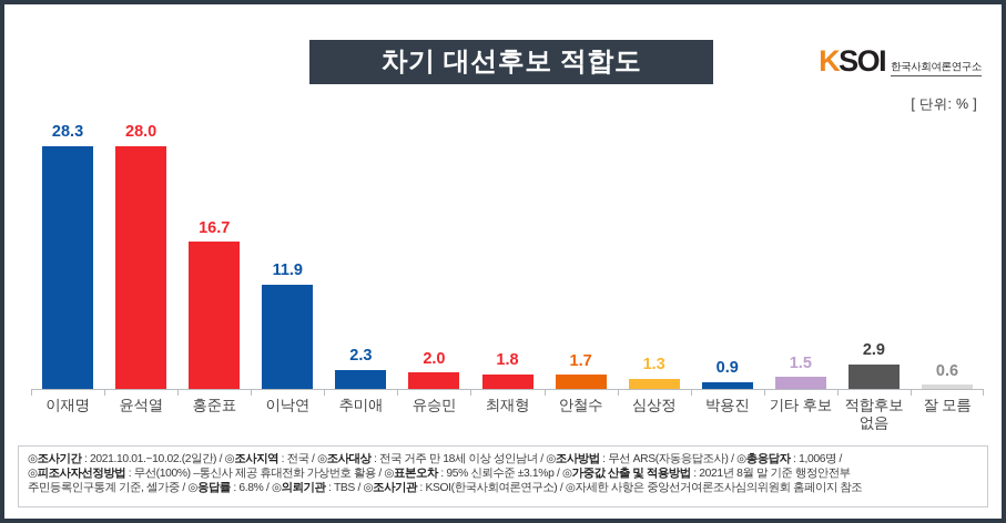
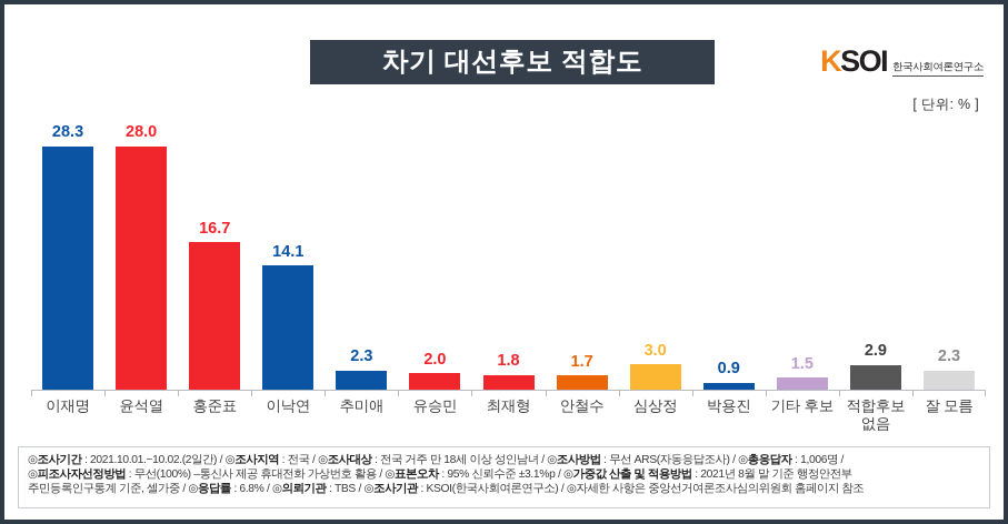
이낙연: 11.9 -> 14.1
심상정: 1.3 -> 3.0
잘 모름: 0.6 -> 2.3
